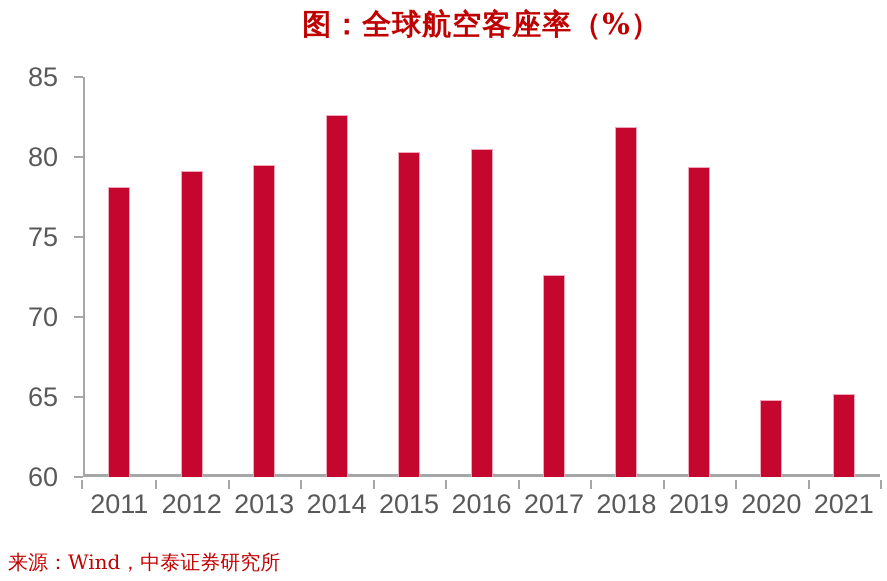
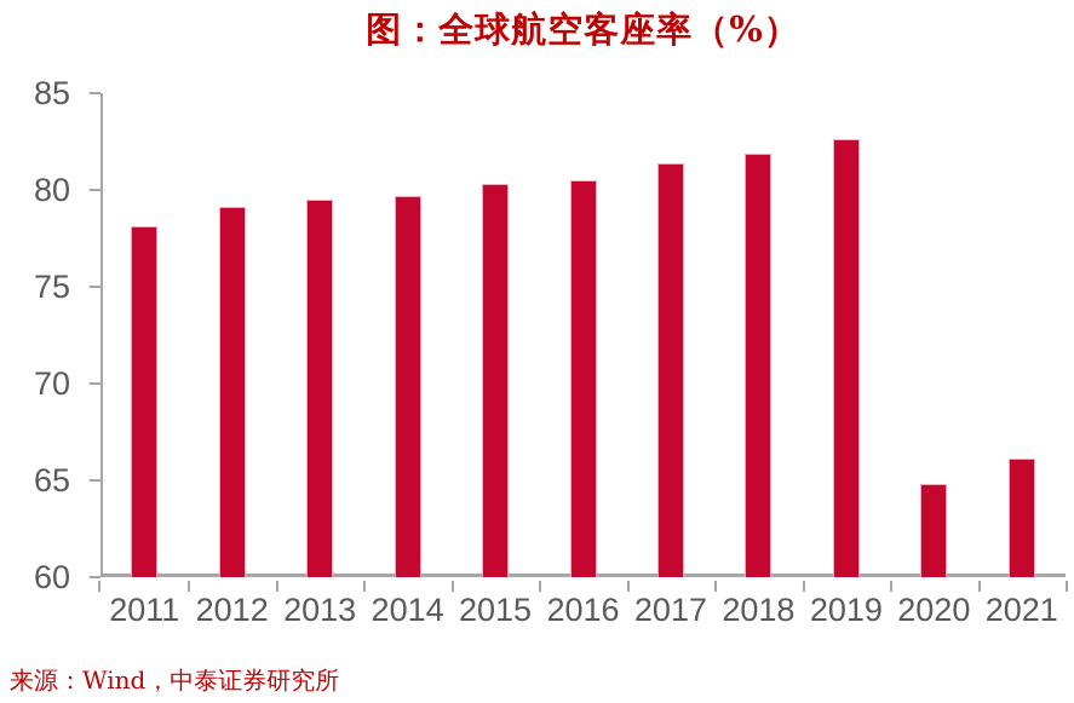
2014: 82.6 -> 79.7
2017: 72.6 -> 81.4
2019: 79.4 -> 82.6
2021: 65.2 -> 66.1
